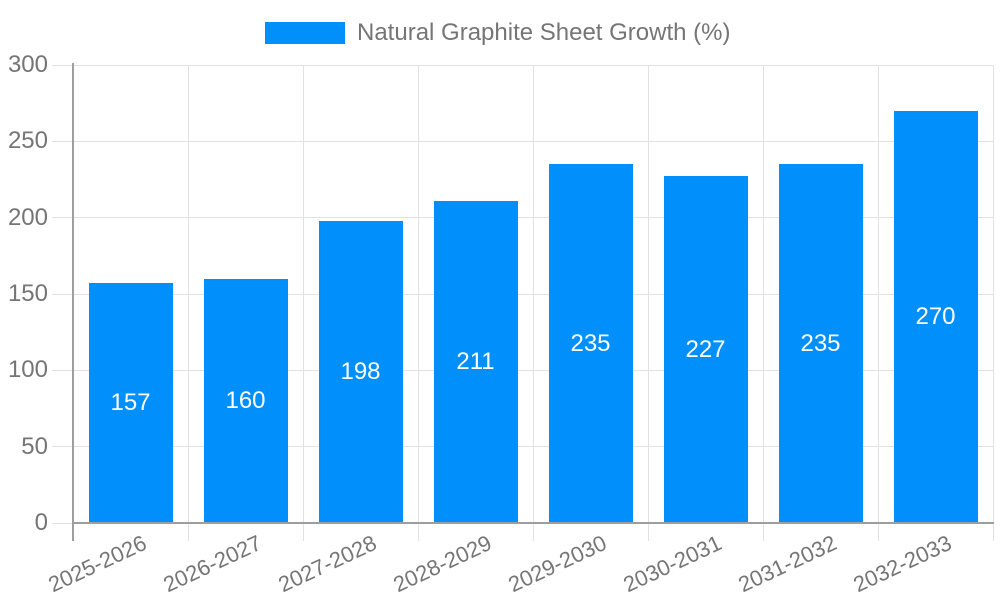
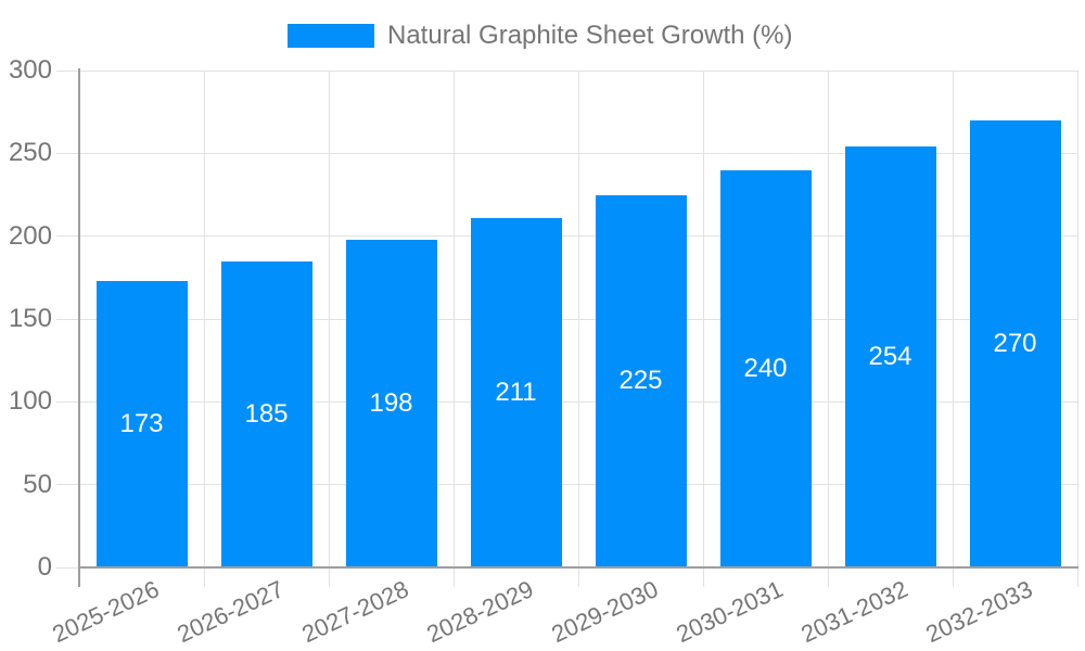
2025-2026: 157 -> 173
2026-2027: 160 -> 185
2029-2030: 235 -> 225
2030-2031: 227 -> 240
2031-2032: 235 -> 254
